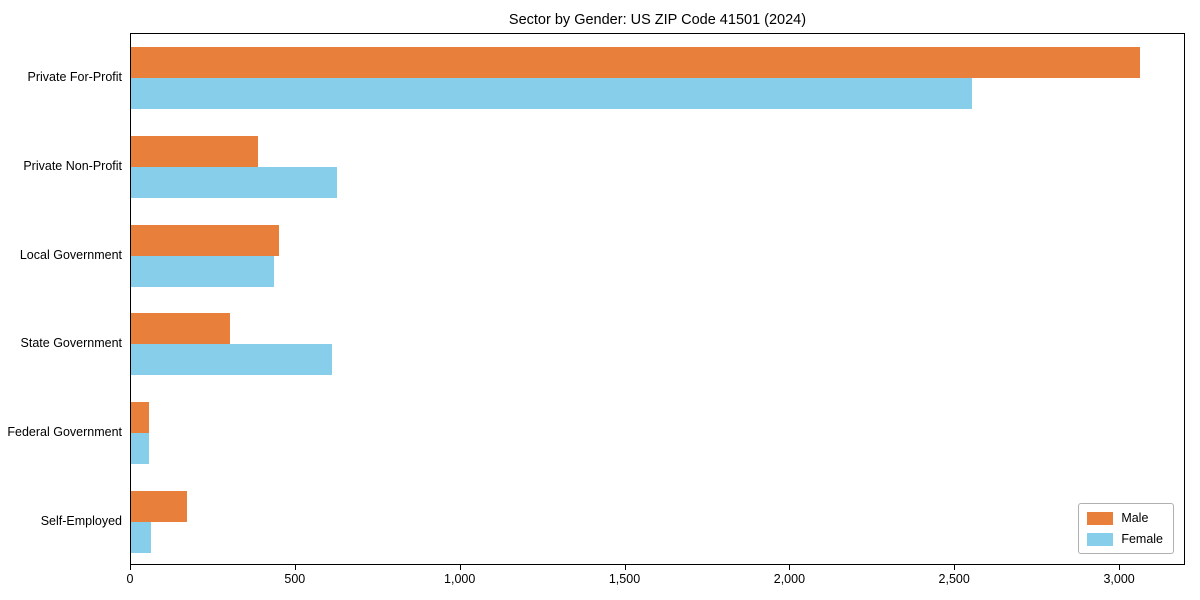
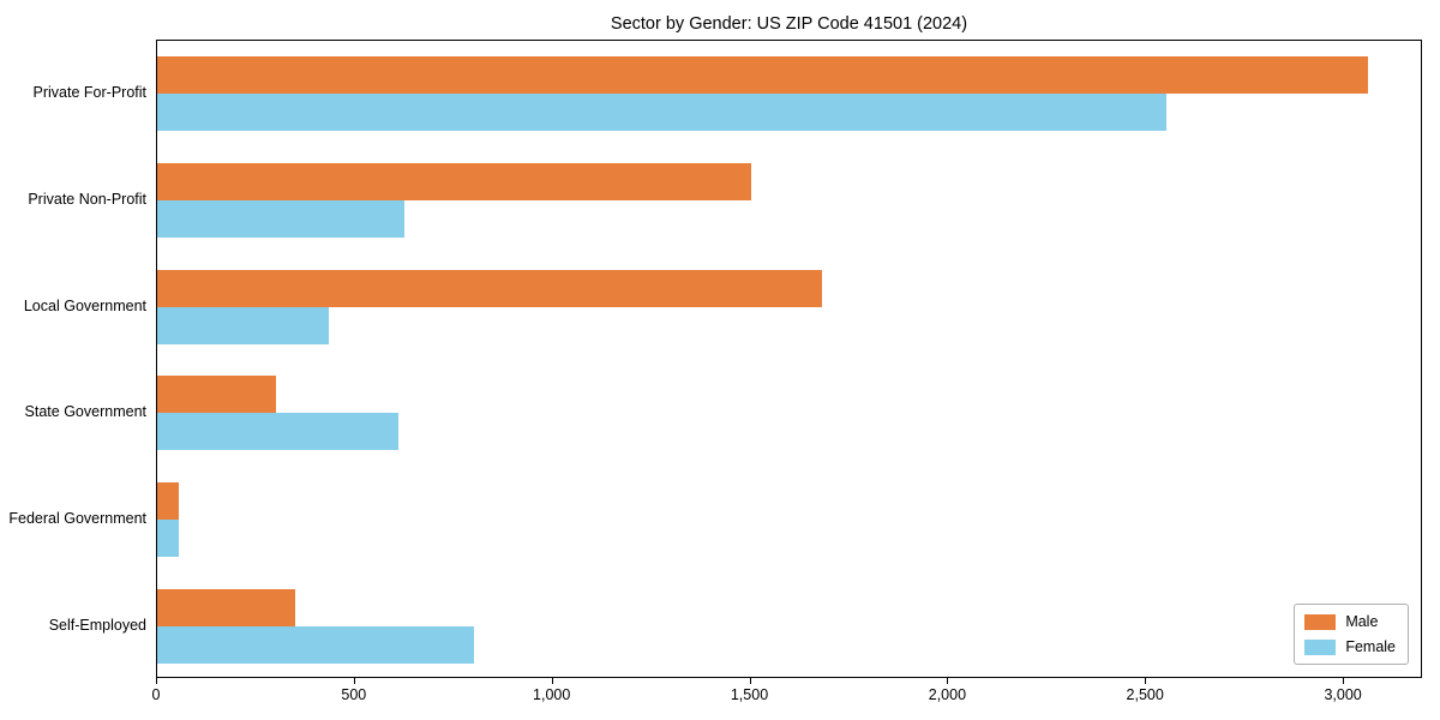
Male/Private Non-Profit: 380 -> 1500
Male/Local Government: 450 -> 1680
Male/Self-Employed: 170 -> 350
Female/Self-Employed: 60 -> 800
